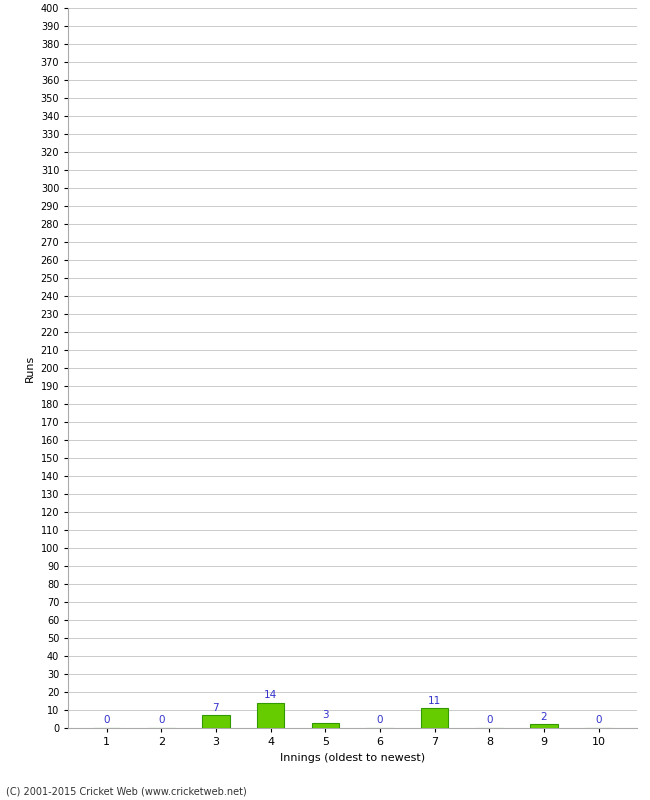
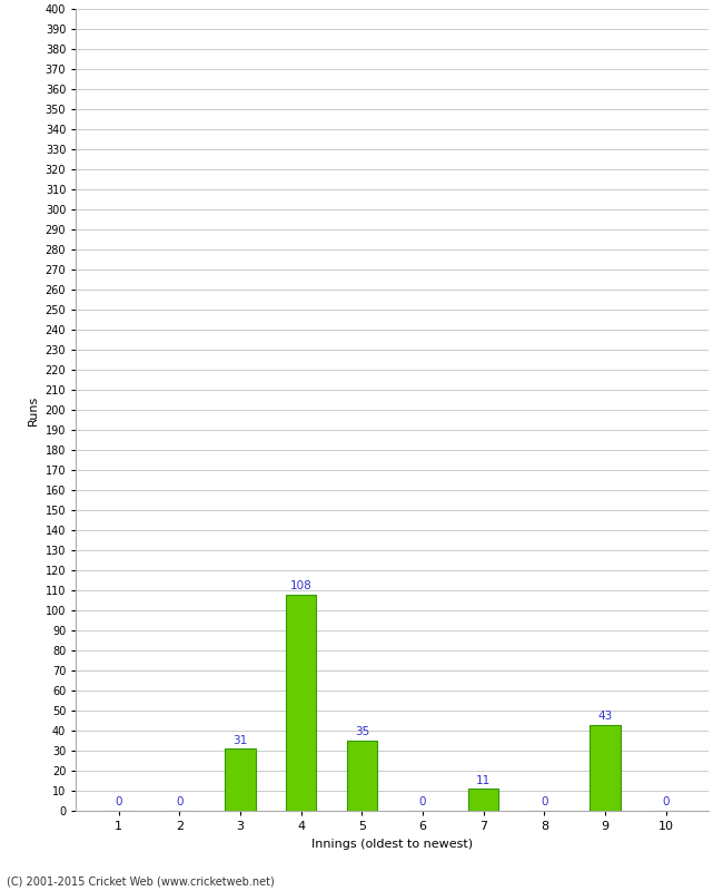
3: 7 -> 31
4: 14 -> 108
5: 3 -> 35
9: 2 -> 43
